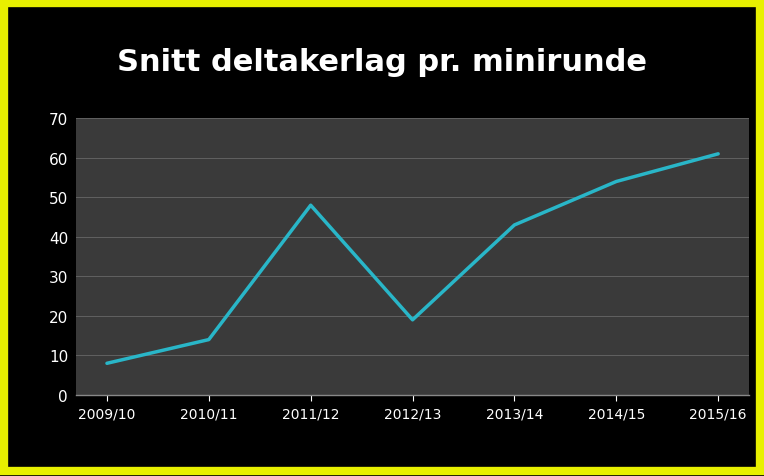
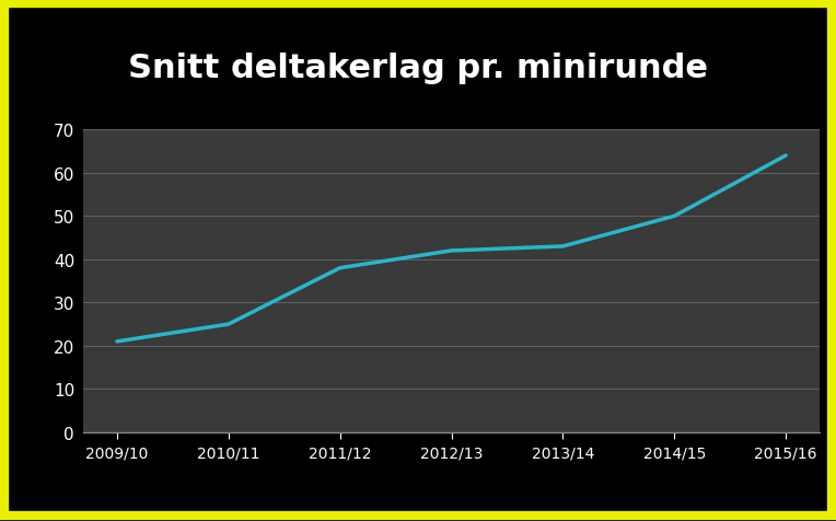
2009/10: 8 -> 21
2010/11: 14 -> 25
2011/12: 48 -> 38
2012/13: 19 -> 42
2014/15: 54 -> 50
2015/16: 61 -> 64
